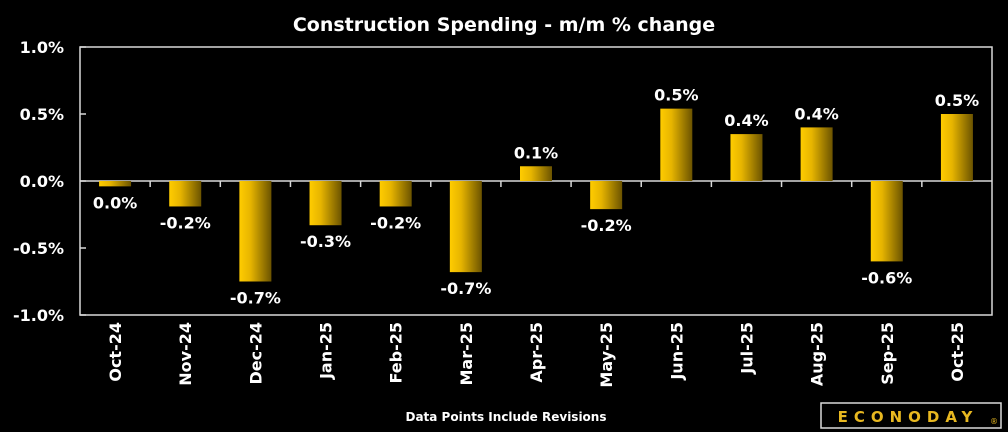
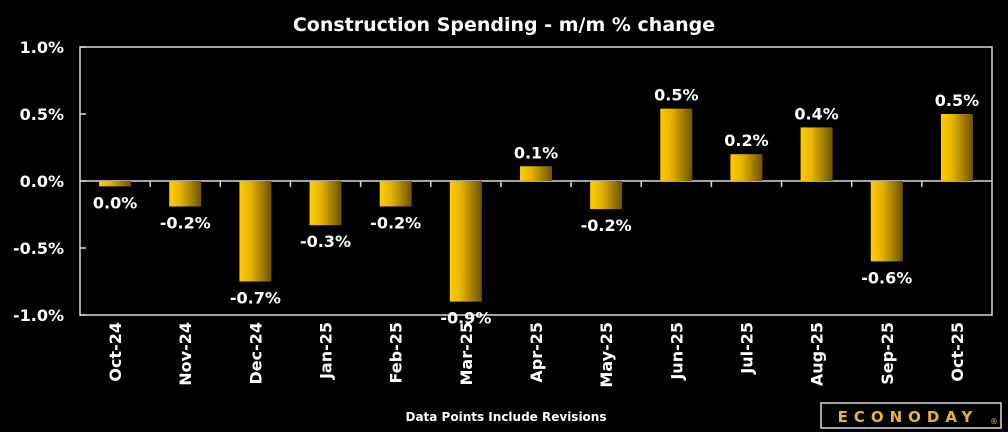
Mar-25: -0.7% -> -0.9%
Jul-25: 0.4% -> 0.2%
